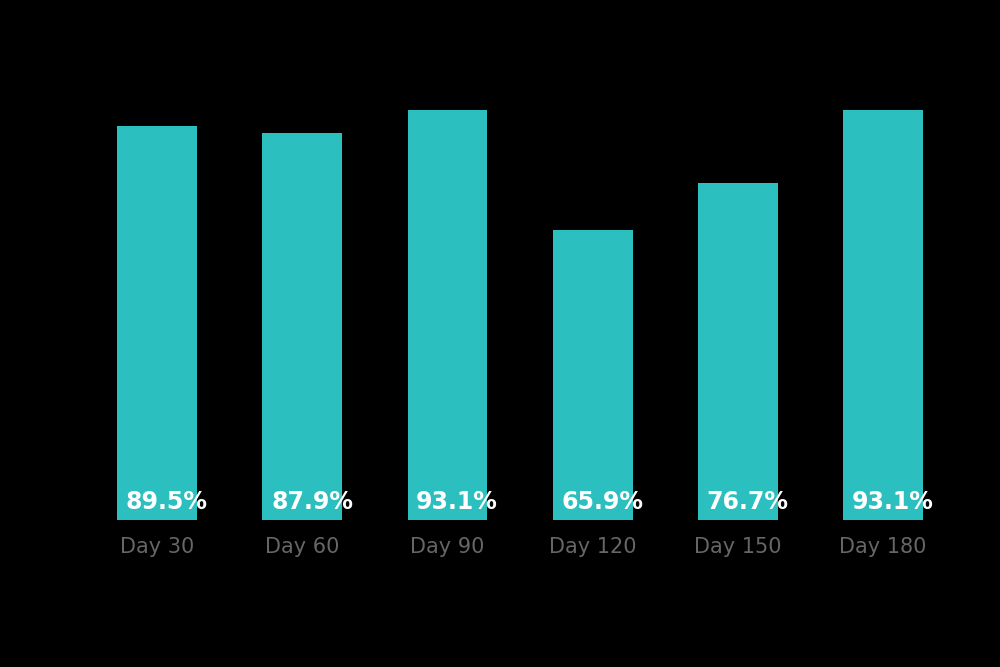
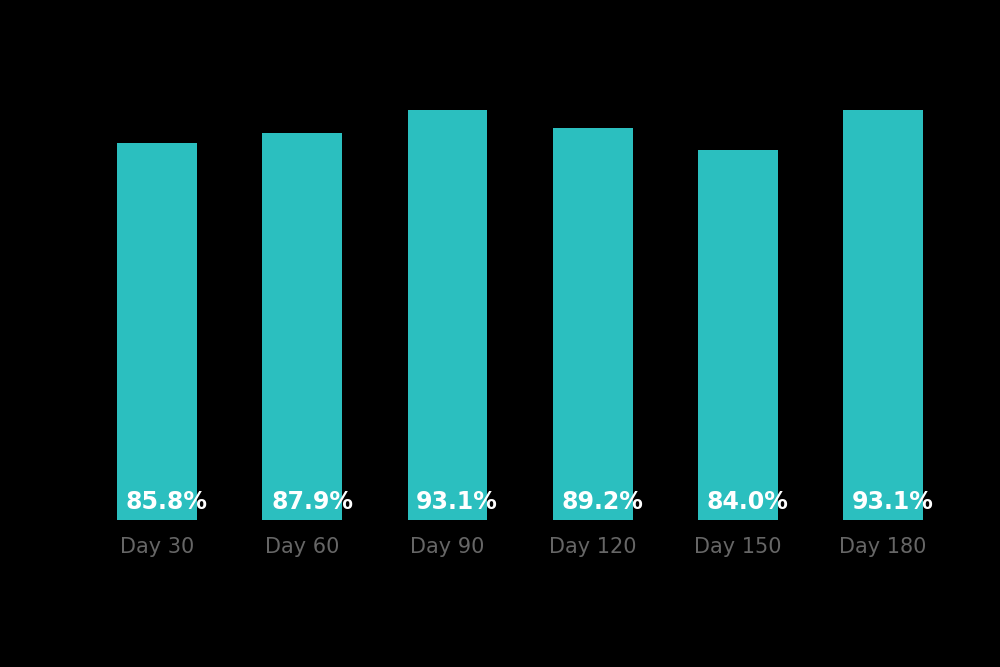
Day 30: 89.5% -> 85.8%
Day 120: 65.9% -> 89.2%
Day 150: 76.7% -> 84.0%
